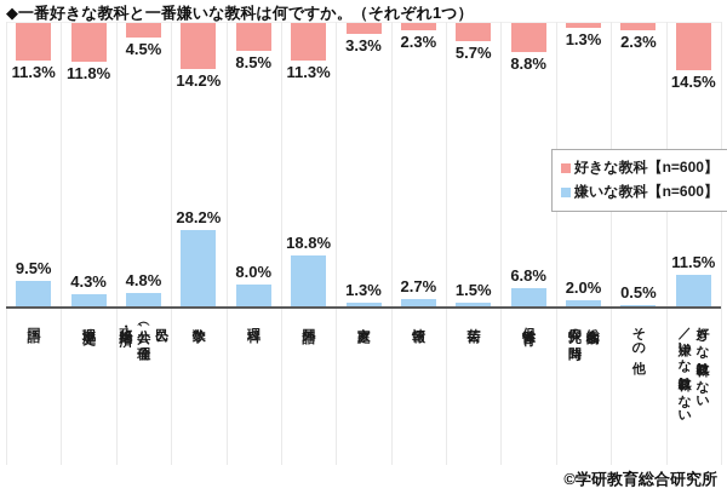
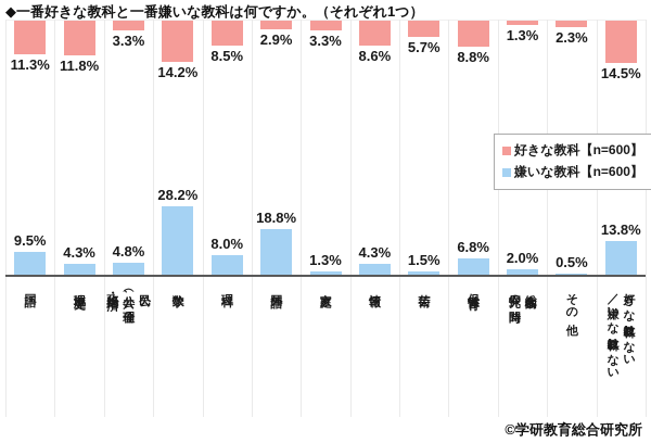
好きな教科【n=600】/公民（公共、倫理、政治・経済）: 4.5% -> 3.3%
好きな教科【n=600】/外国語: 11.3% -> 2.9%
好きな教科【n=600】/情報: 2.3% -> 8.6%
嫌いな教科【n=600】/情報: 2.7% -> 4.3%
嫌いな教科【n=600】/好きな教科はない／嫌いな教科はない: 11.5% -> 13.8%
